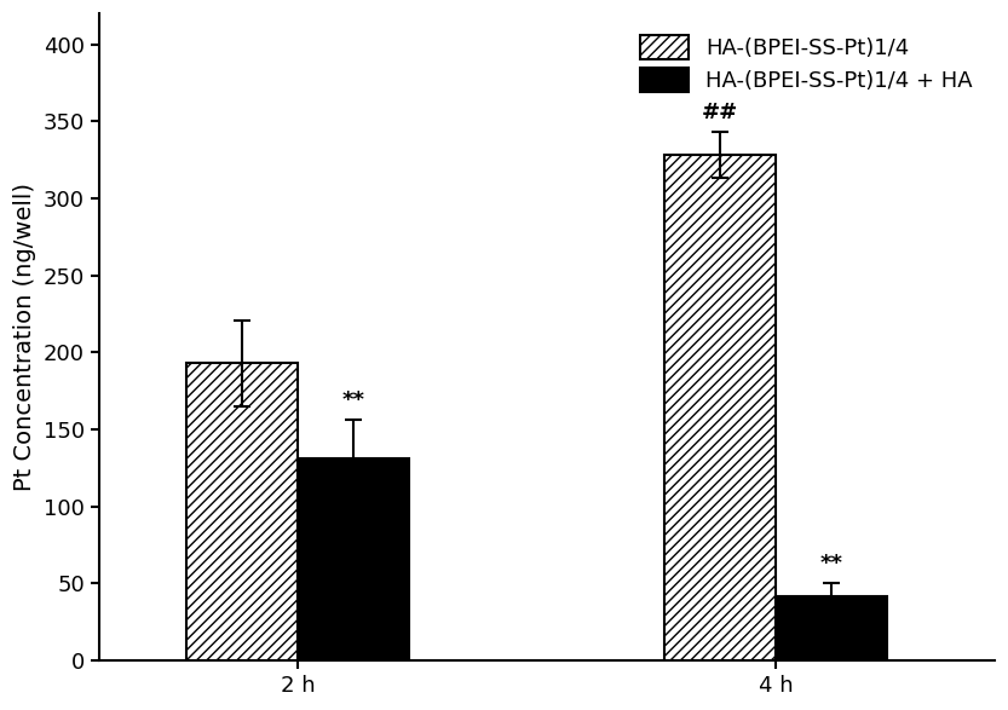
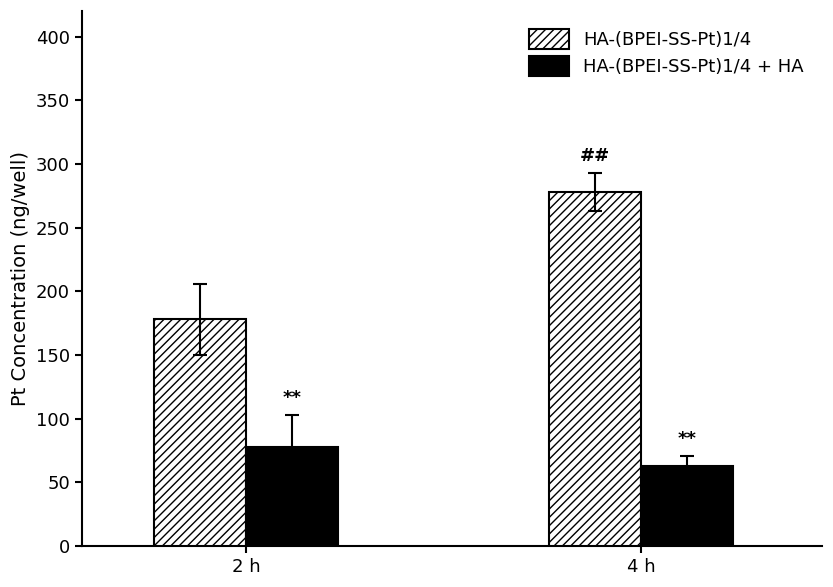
HA-(BPEI-SS-Pt)1/4/2 h: 193 -> 178
HA-(BPEI-SS-Pt)1/4 + HA/2 h: 131 -> 78
HA-(BPEI-SS-Pt)1/4/4 h: 328 -> 278
HA-(BPEI-SS-Pt)1/4 + HA/4 h: 42 -> 63
